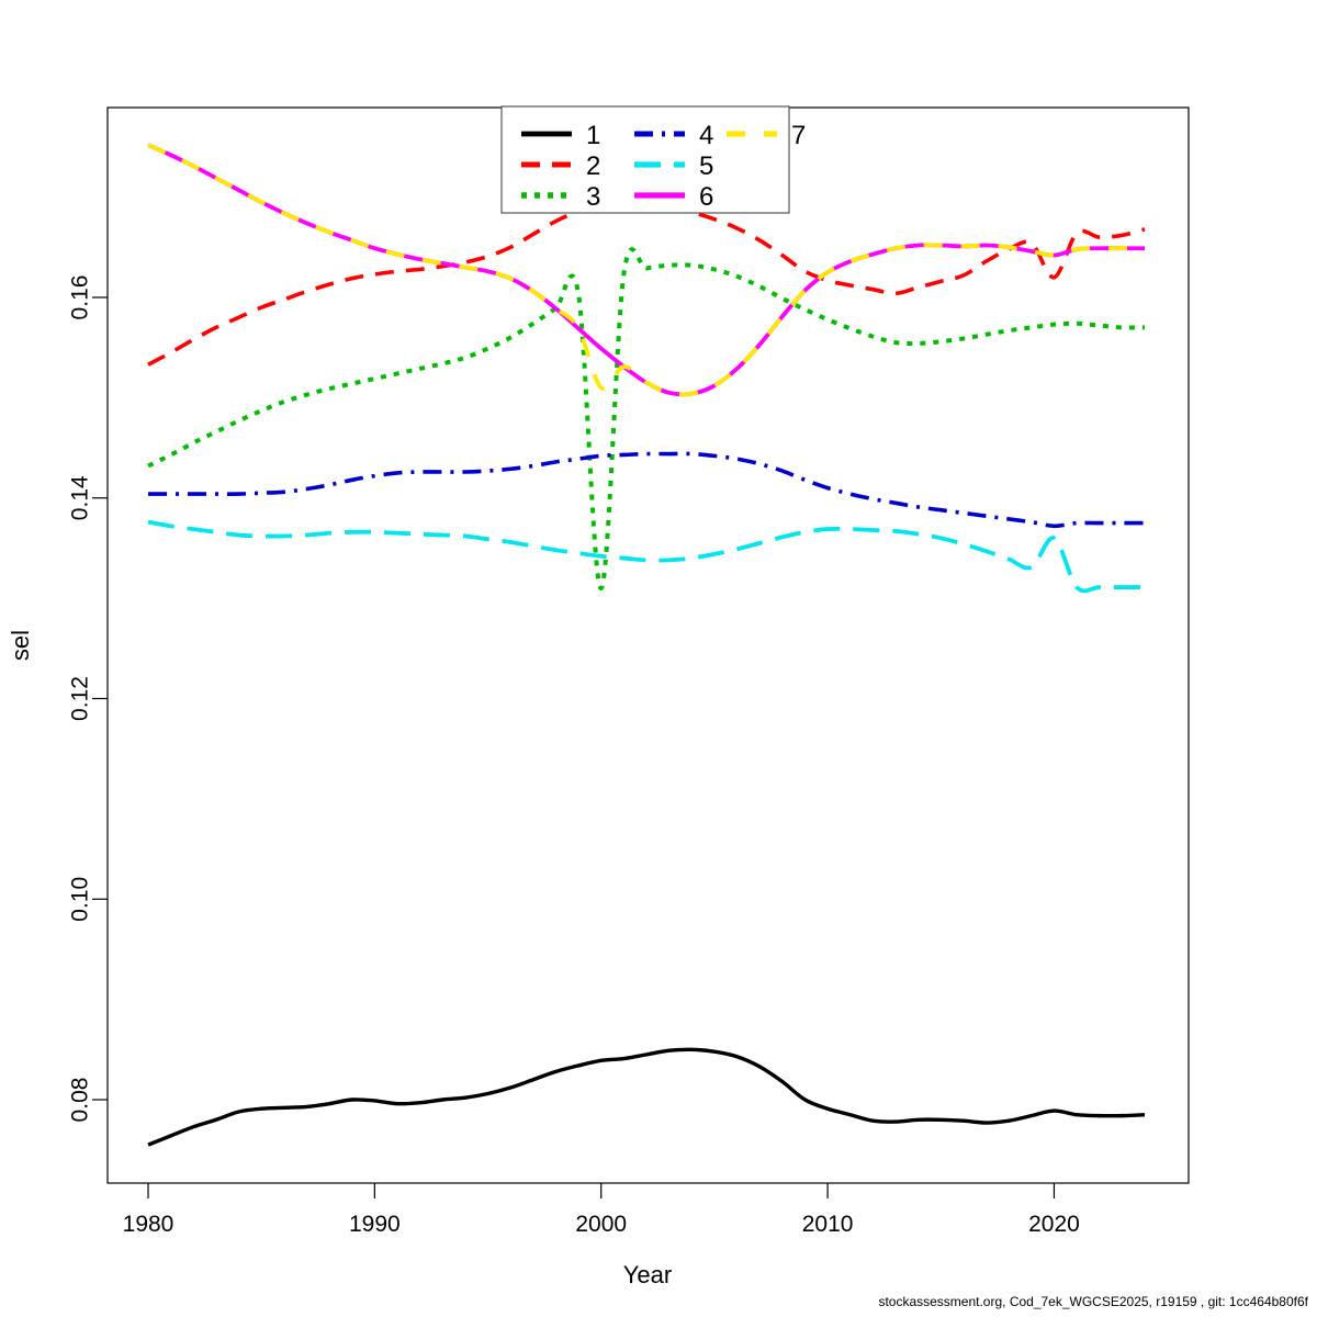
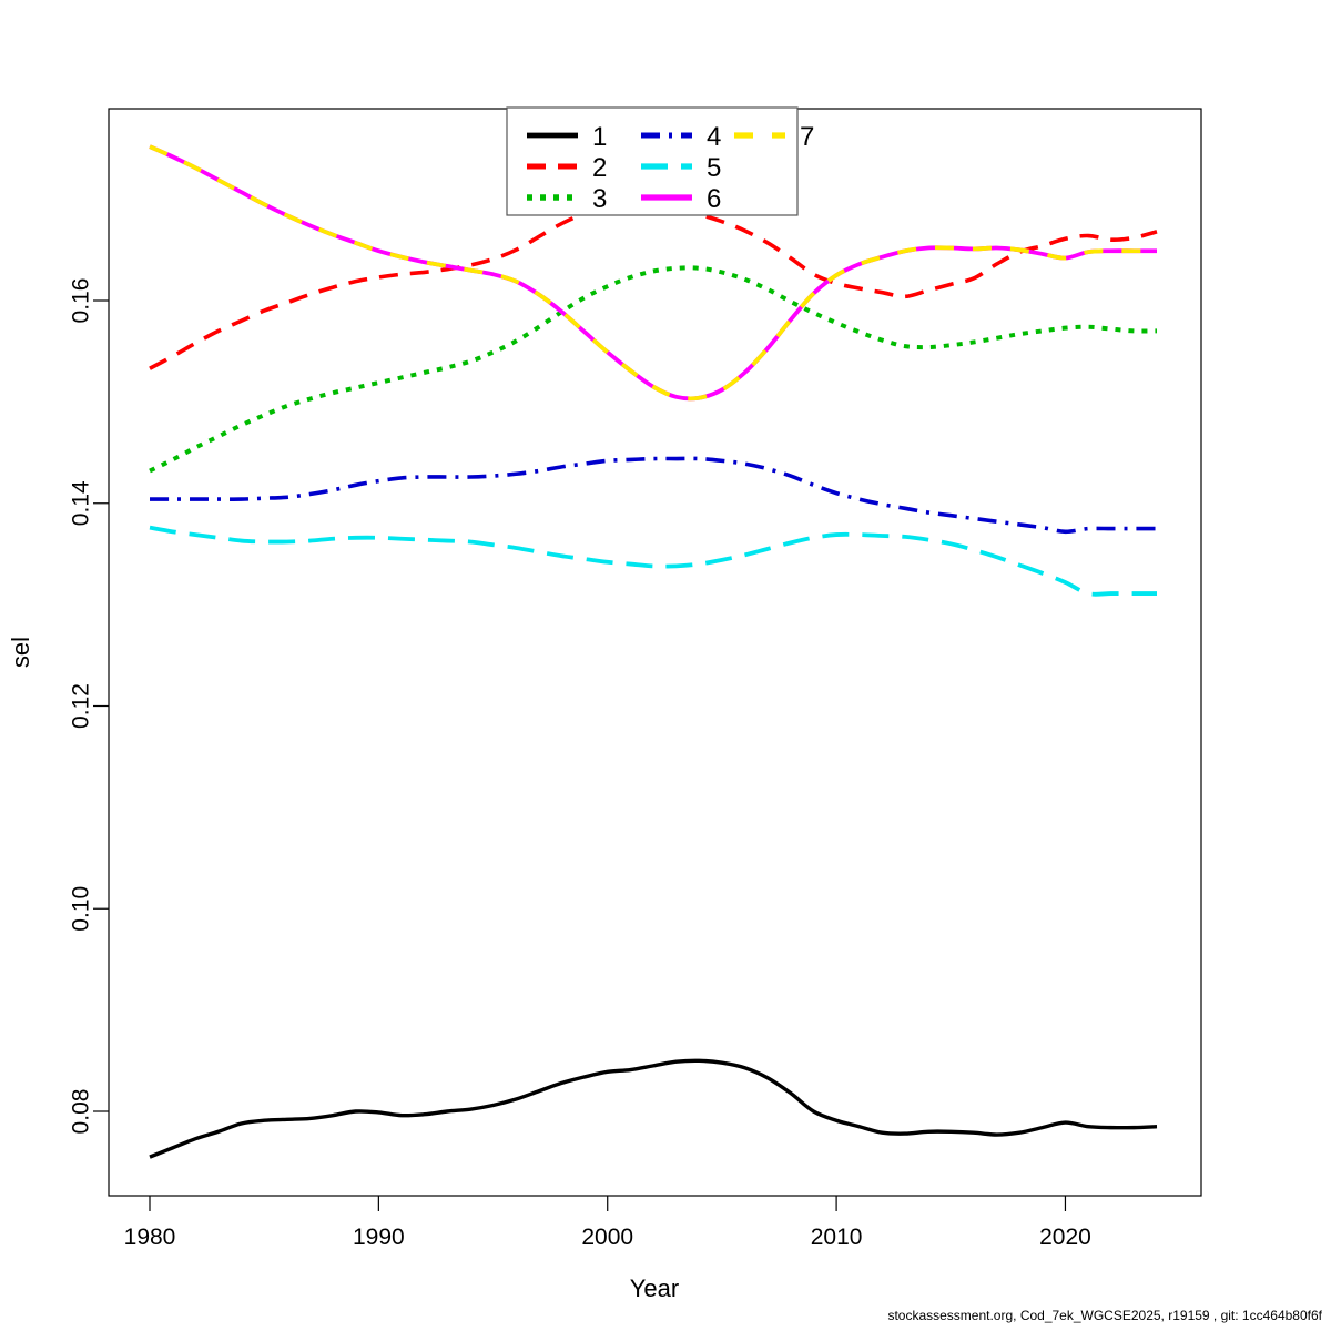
3/2000: 0.131 -> 0.161
7/2000: 0.151 -> 0.155
2/2020: 0.162 -> 0.166
5/2020: 0.136 -> 0.132
